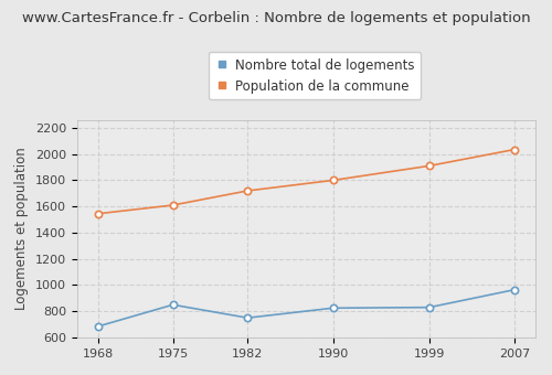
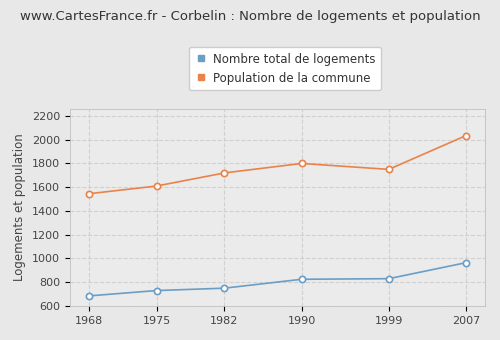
Nombre total de logements/1975: 850 -> 730
Population de la commune/1999: 1910 -> 1750
